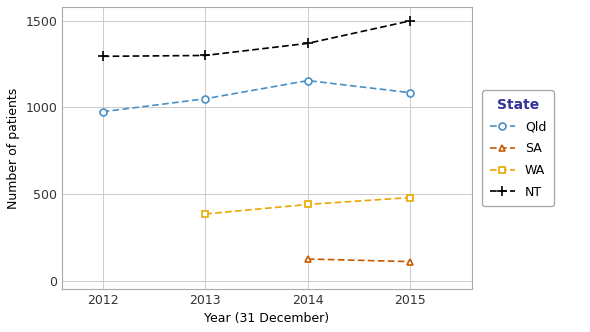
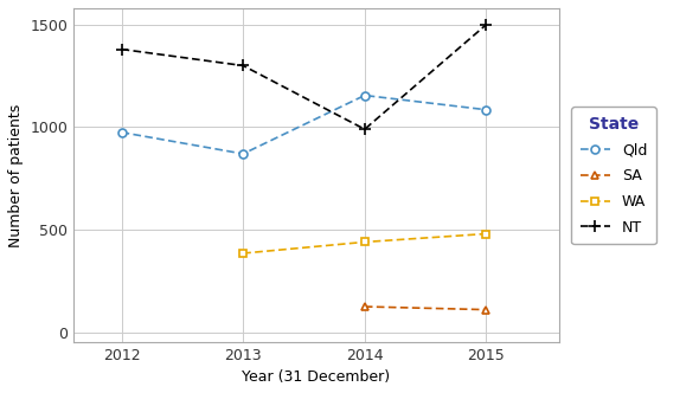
NT/2012: 1300 -> 1380
Qld/2013: 1050 -> 870
NT/2014: 1370 -> 990
